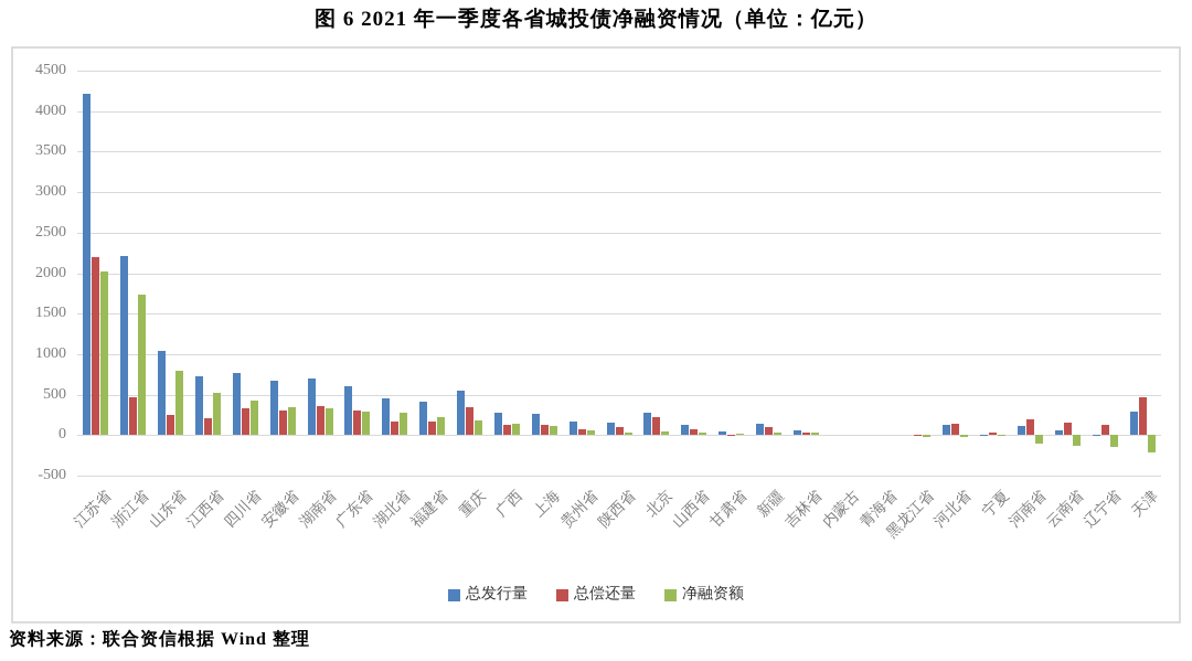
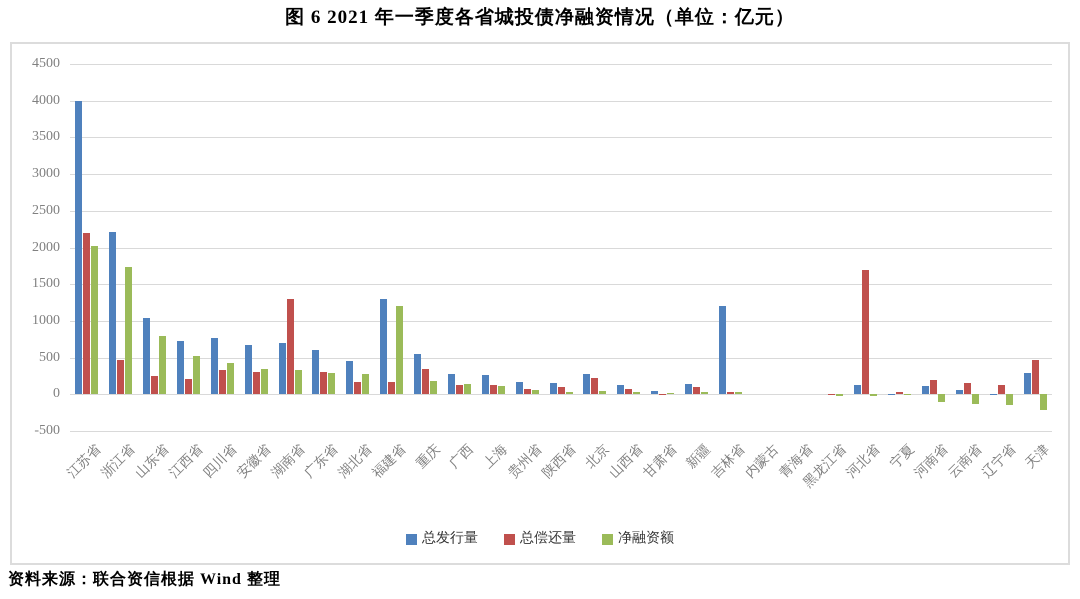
总发行量/江苏省: 4200 -> 4000
总偿还量/湖南省: 400 -> 1300
总发行量/福建省: 400 -> 1300
净融资额/福建省: 200 -> 1200
总发行量/吉林省: 100 -> 1200
总偿还量/河北省: 100 -> 1700
